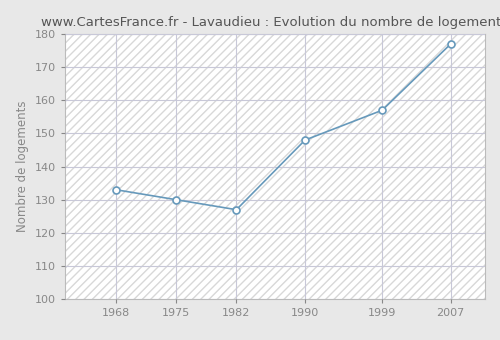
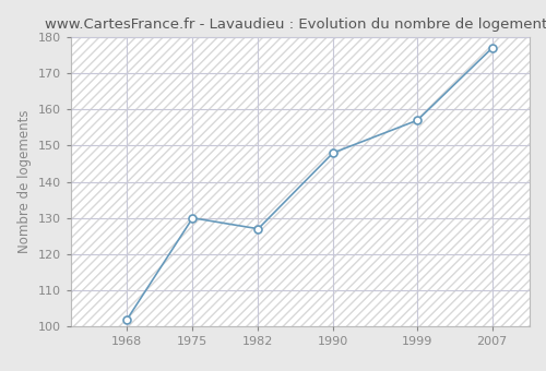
1968: 133 -> 102
